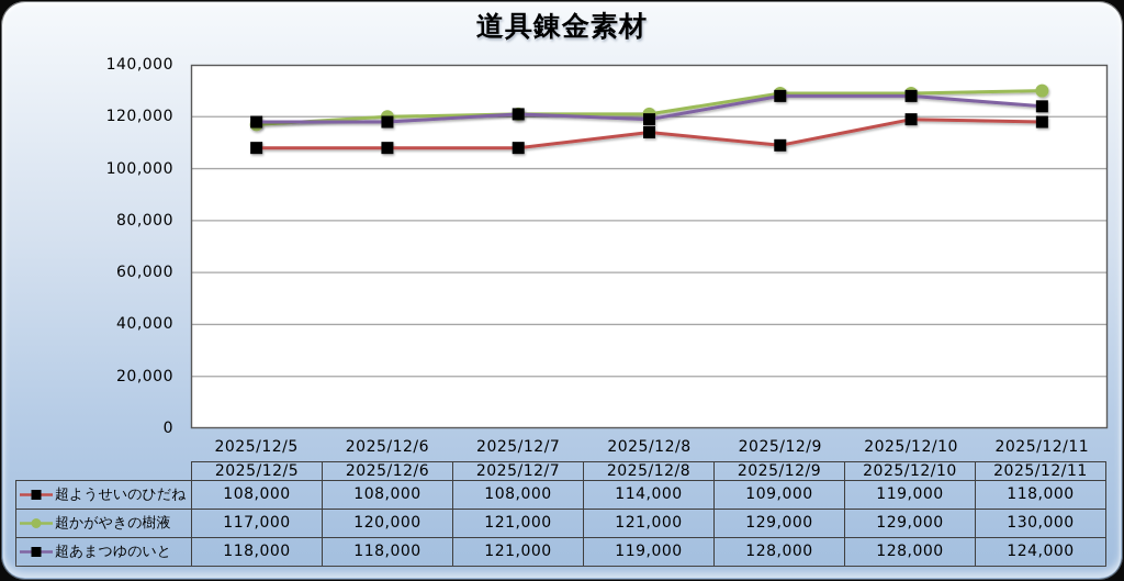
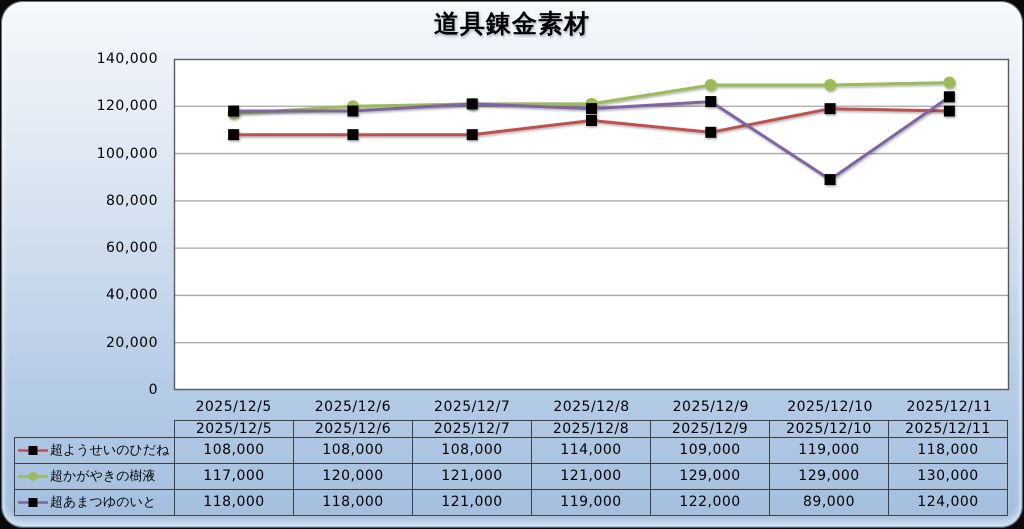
超あまつゆのいと/2025/12/9: 128,000 -> 122,000
超あまつゆのいと/2025/12/10: 128,000 -> 89,000
